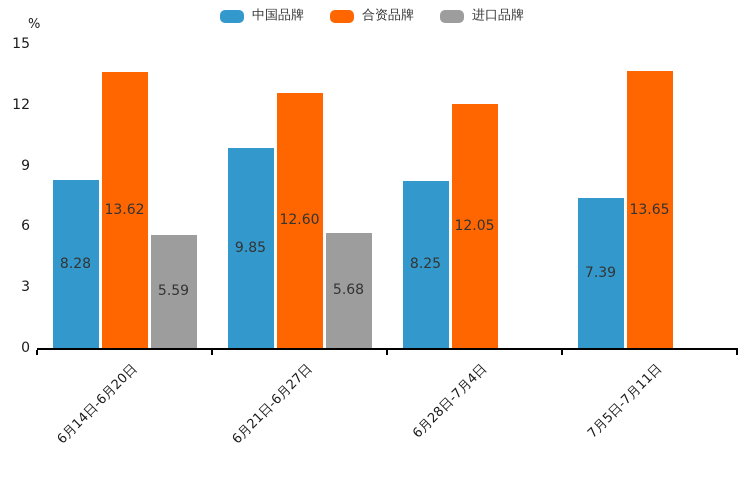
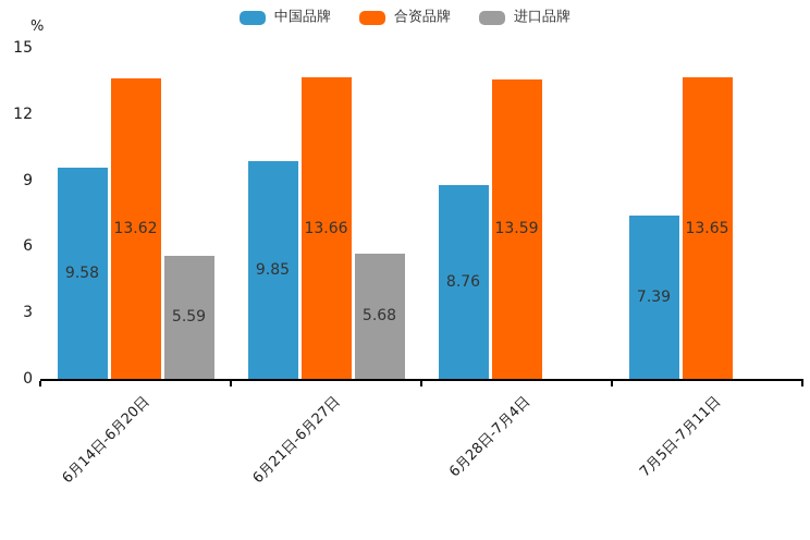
中国品牌/6月14日-6月20日: 8.28 -> 9.58
合资品牌/6月21日-6月27日: 12.60 -> 13.66
中国品牌/6月28日-7月4日: 8.25 -> 8.76
合资品牌/6月28日-7月4日: 12.05 -> 13.59
